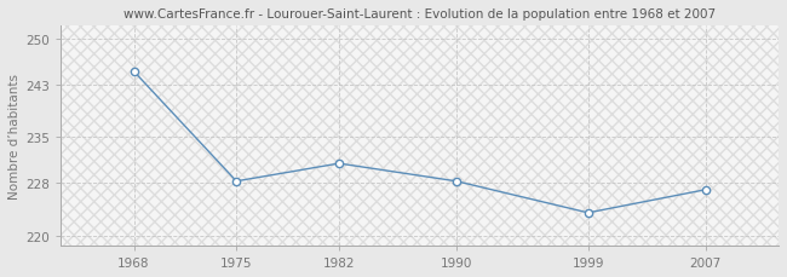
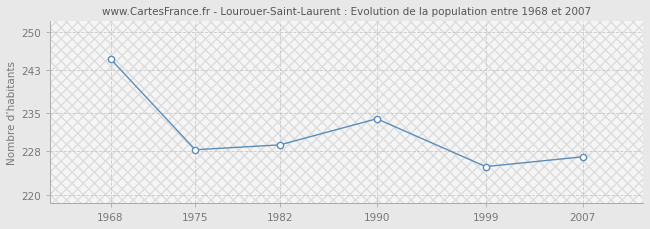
1982: 231.0 -> 229.2
1990: 228.3 -> 234.0
1999: 223.5 -> 225.2
